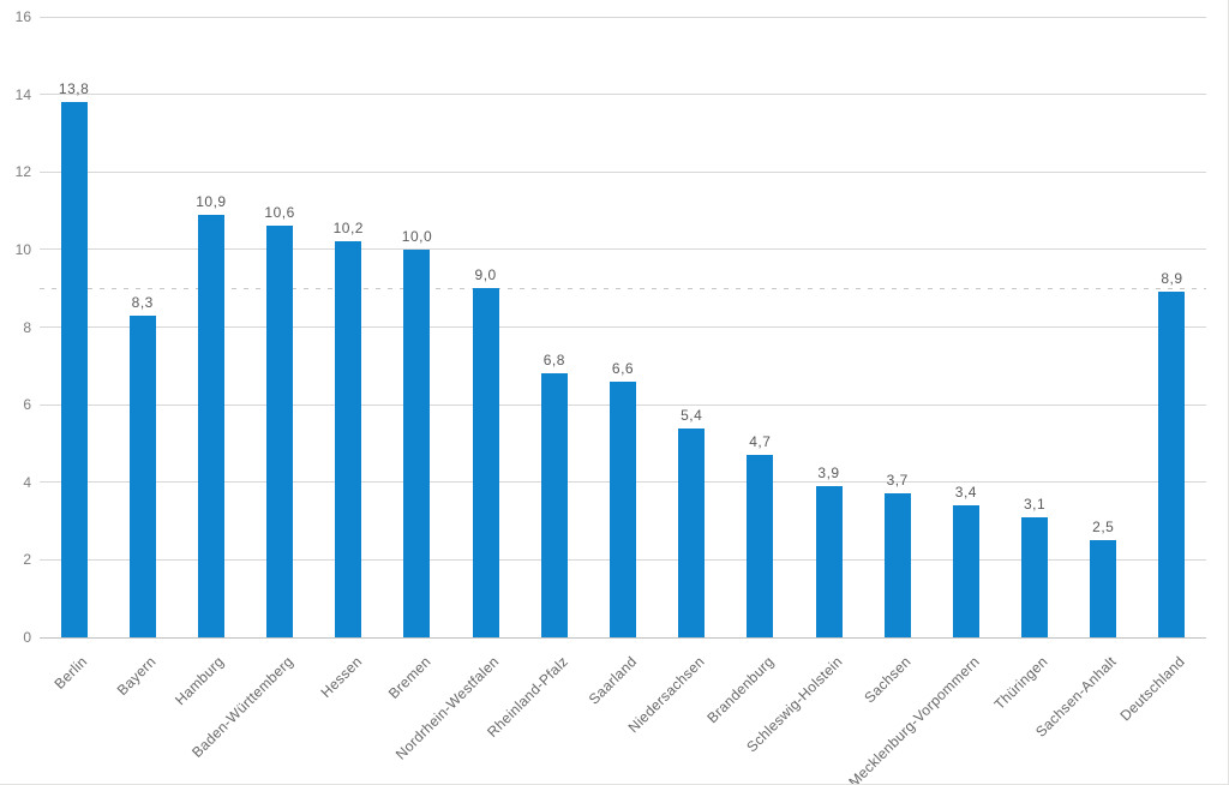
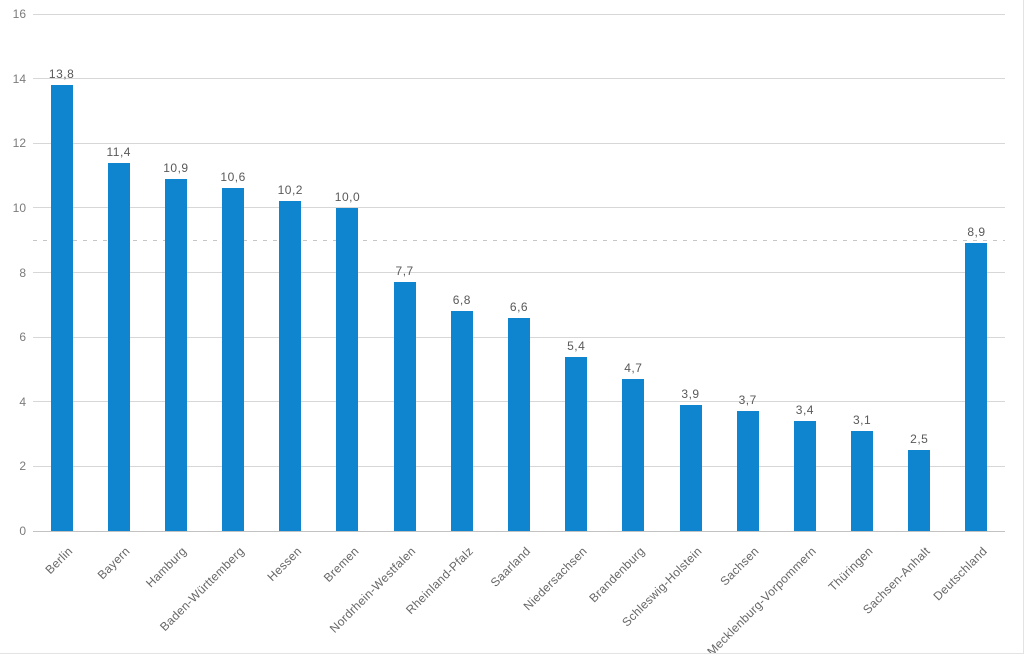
Bayern: 8,3 -> 11,4
Nordrhein-Westfalen: 9,0 -> 7,7
